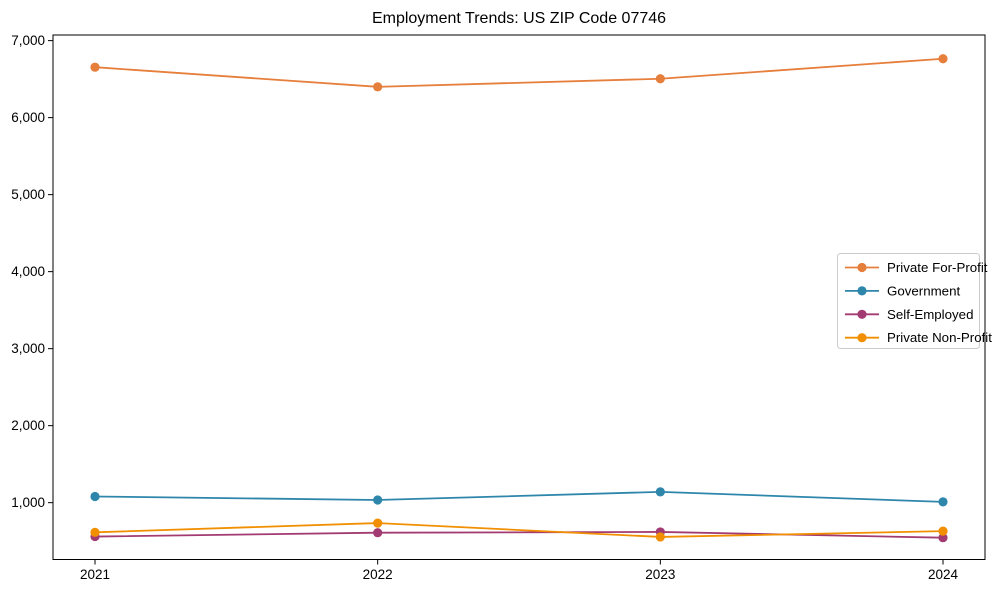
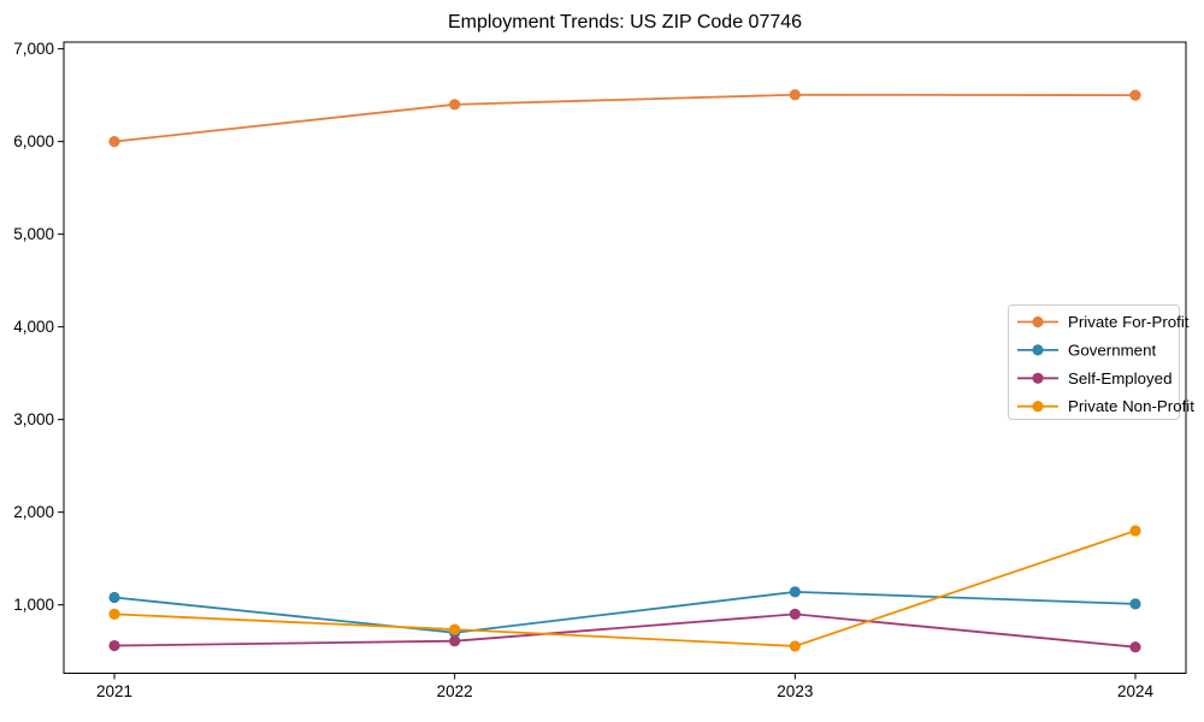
Private For-Profit/2021: 6700 -> 6000
Private Non-Profit/2021: 600 -> 900
Government/2022: 1000 -> 700
Self-Employed/2023: 600 -> 900
Private For-Profit/2024: 6800 -> 6500
Private Non-Profit/2024: 600 -> 1800
